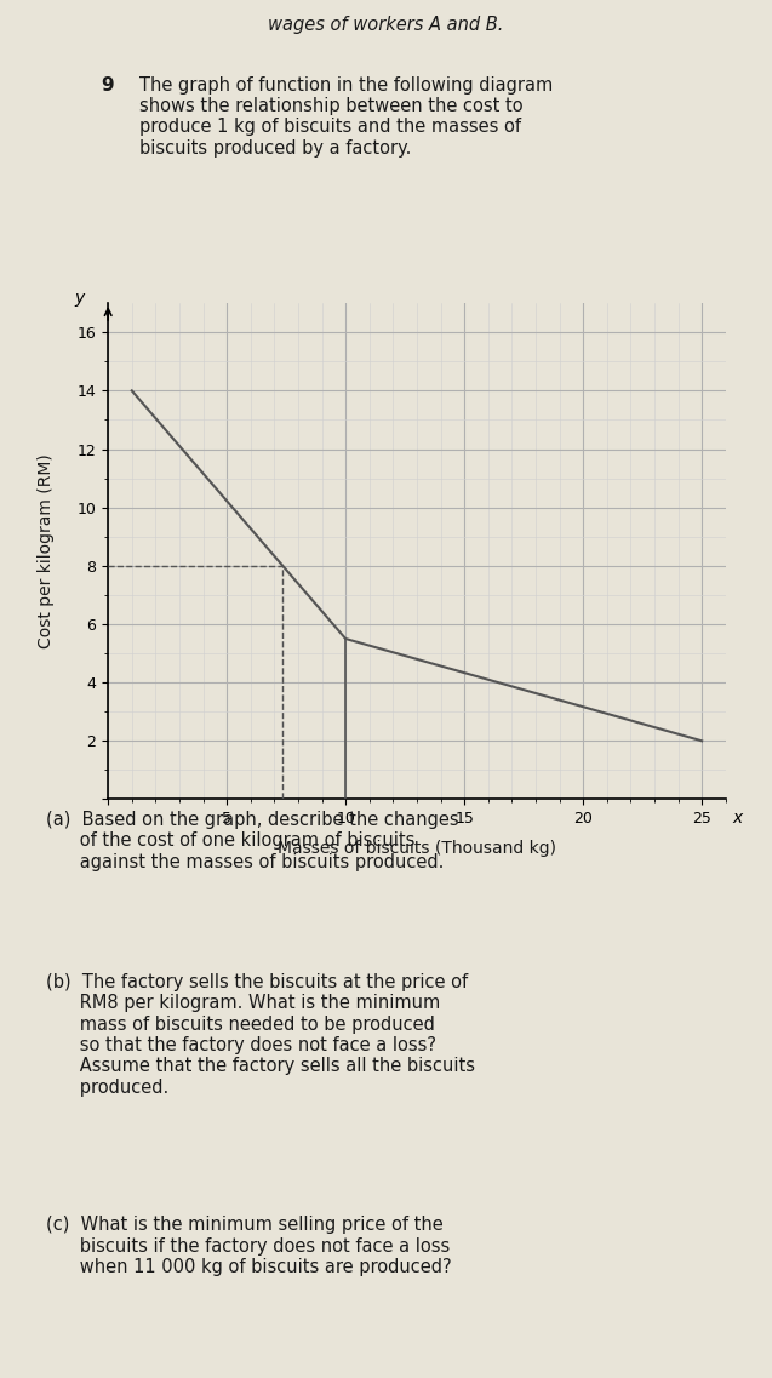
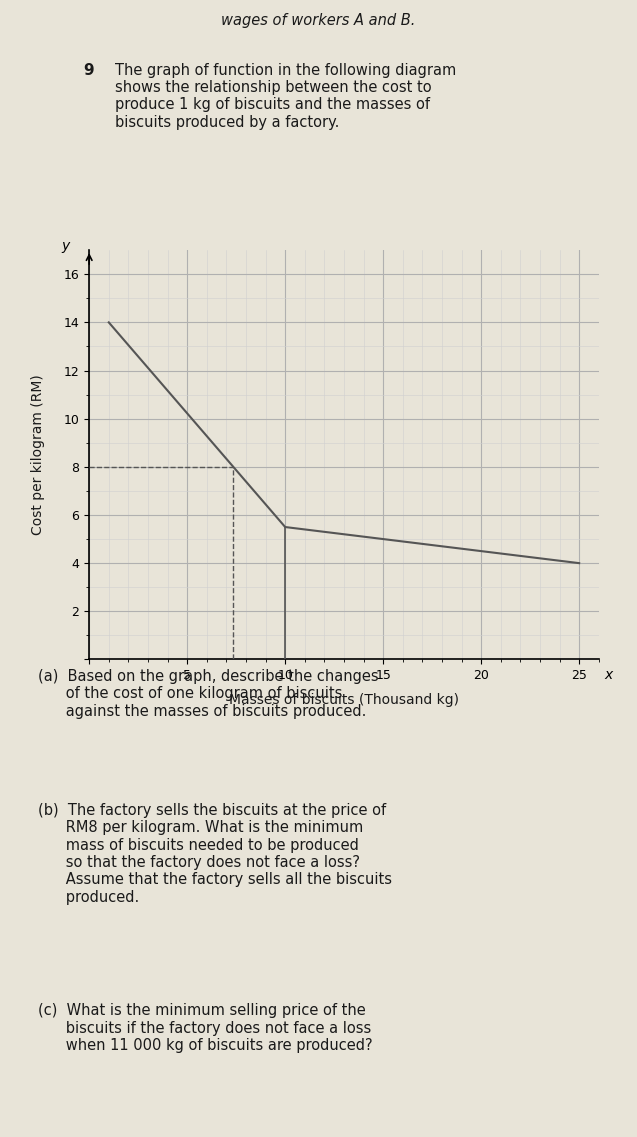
25: 2.0 -> 4.0
